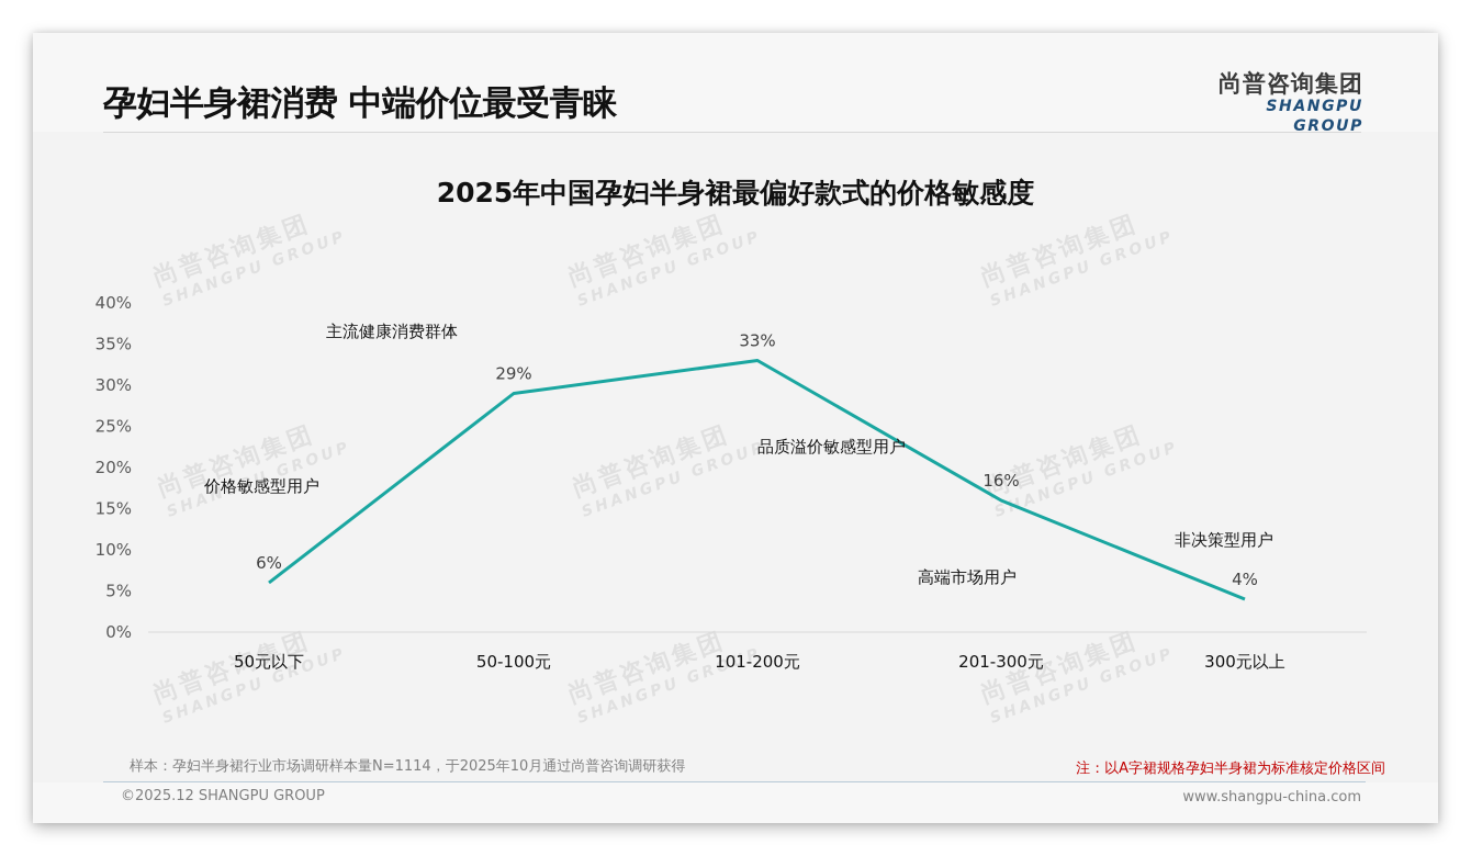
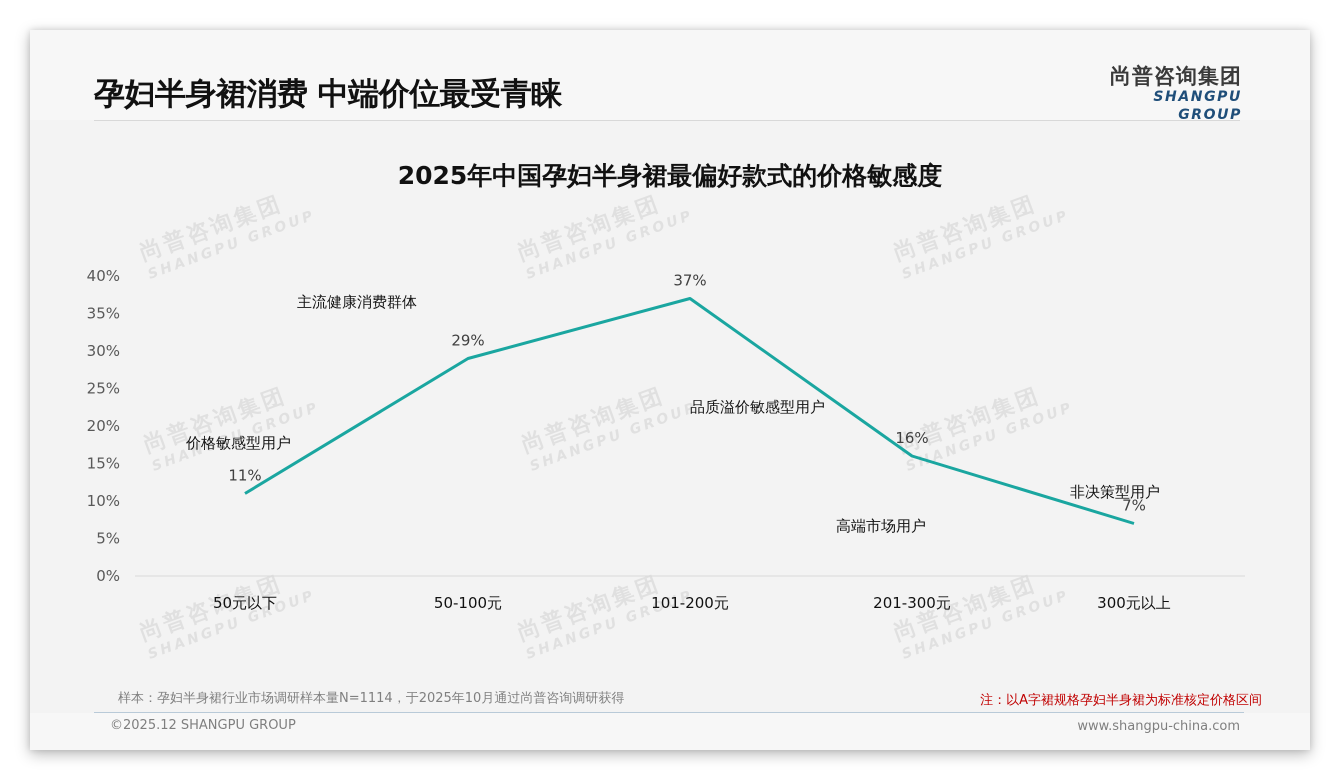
50元以下: 6% -> 11%
101-200元: 33% -> 37%
300元以上: 4% -> 7%
